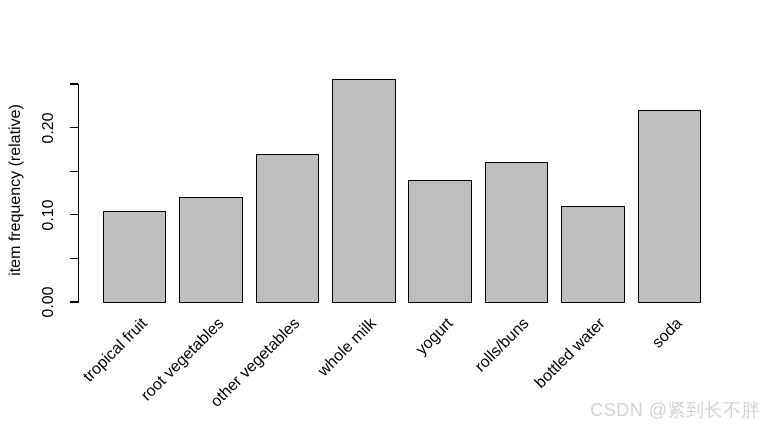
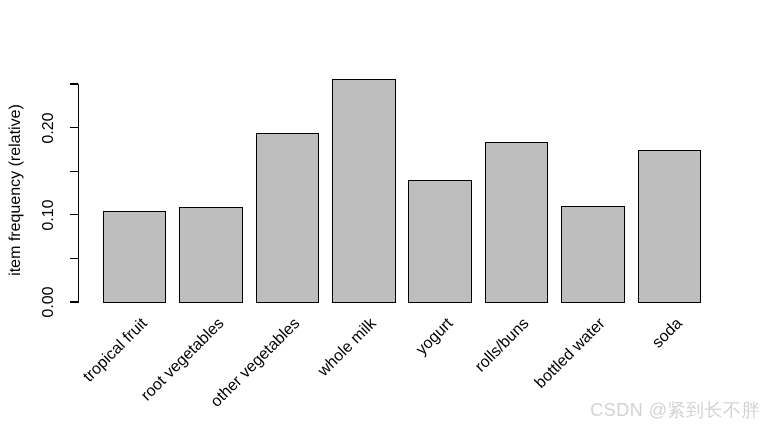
root vegetables: 0.12 -> 0.11
other vegetables: 0.17 -> 0.19
rolls/buns: 0.16 -> 0.18
soda: 0.22 -> 0.17
